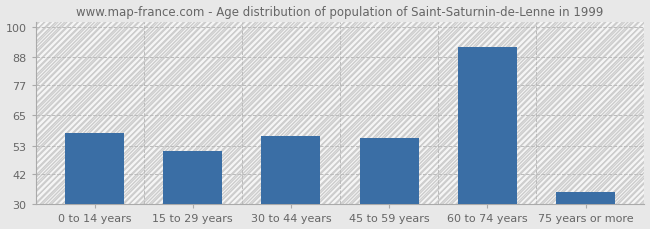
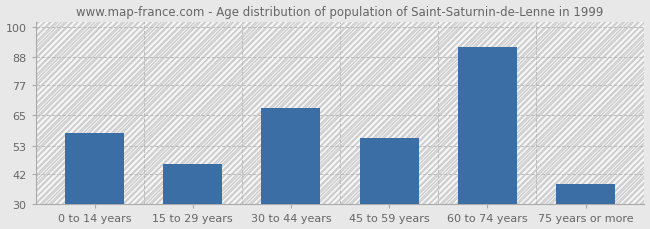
15 to 29 years: 51 -> 46
30 to 44 years: 57 -> 68
75 years or more: 35 -> 38
